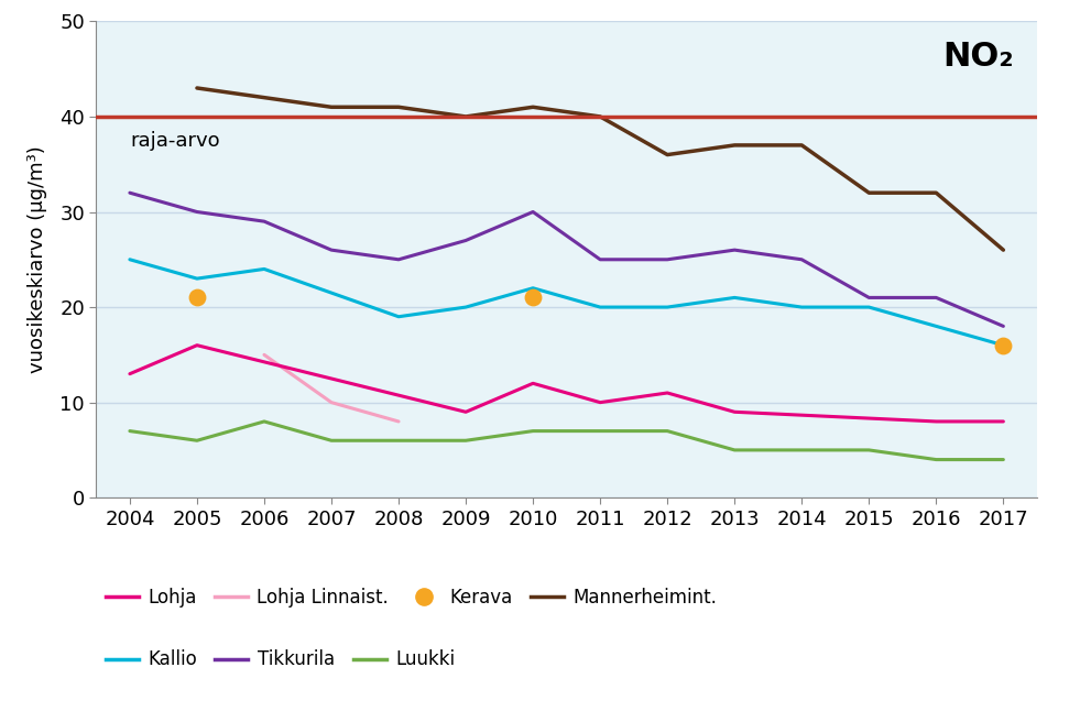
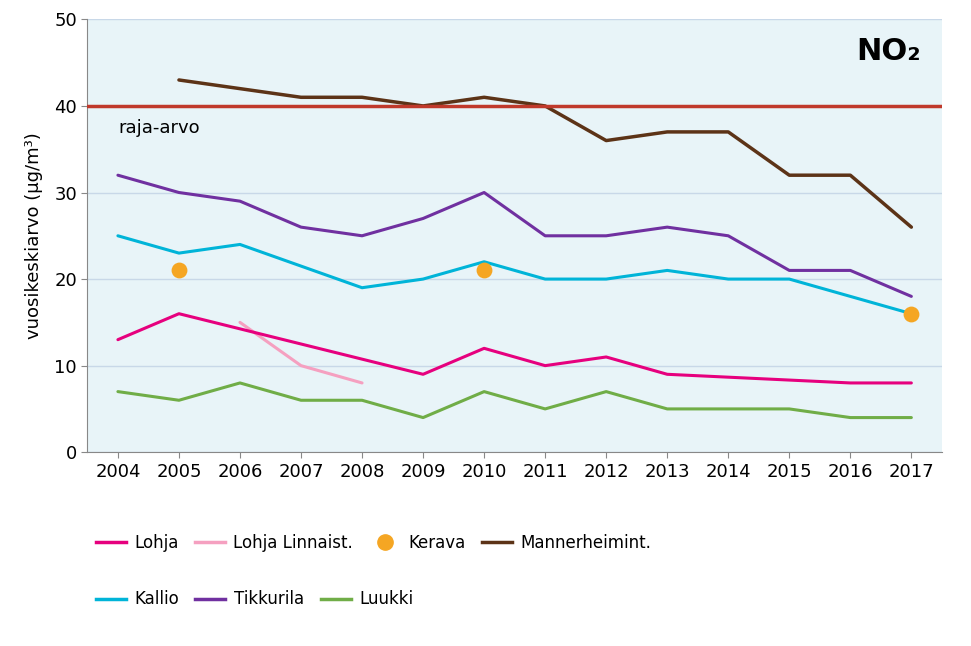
Luukki/2009: 6 -> 4
Luukki/2011: 7 -> 5
